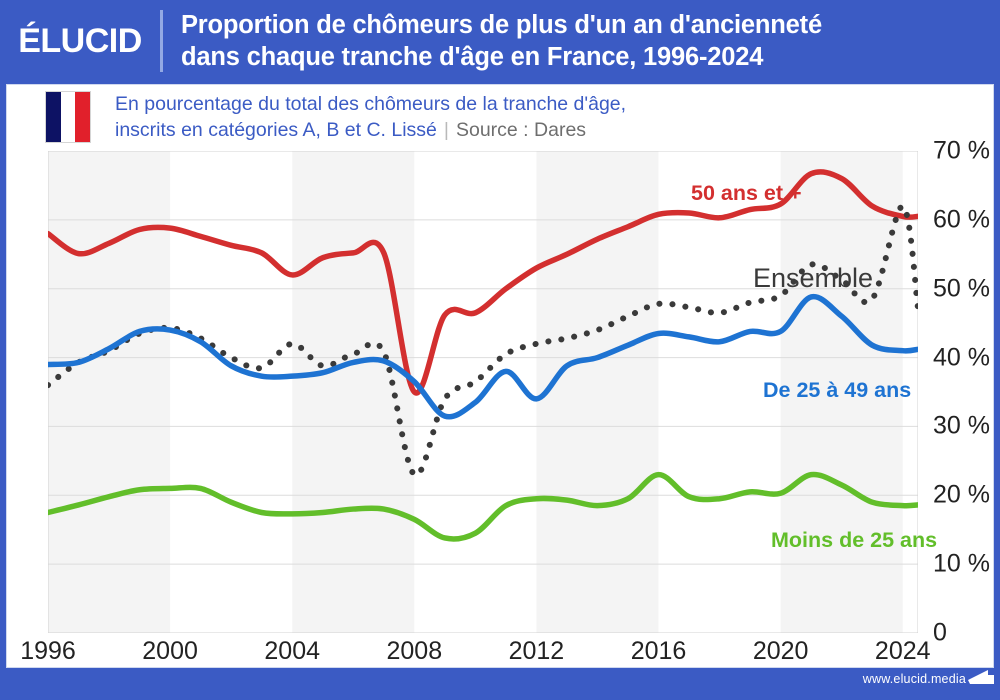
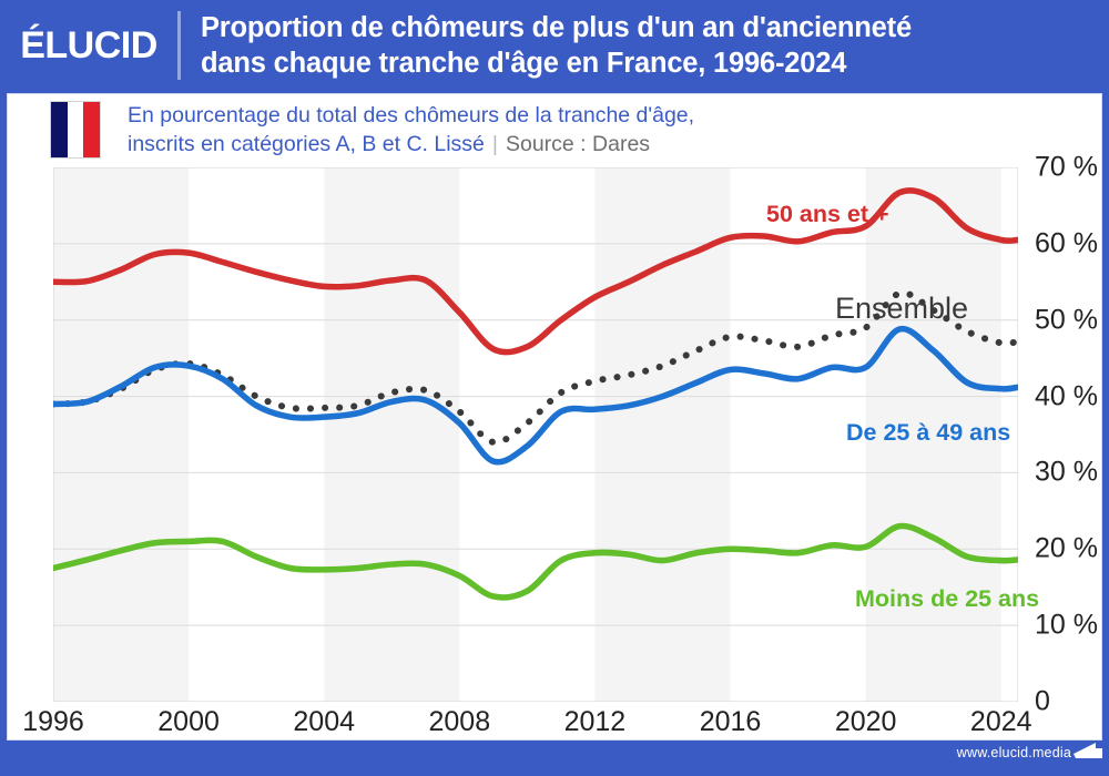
50 ans et +/1996: 58% -> 55%
Ensemble/1996: 36% -> 39%
50 ans et +/2004: 52% -> 54%
Ensemble/2004: 42% -> 38%
50 ans et +/2008: 35% -> 51%
Ensemble/2008: 23% -> 38%
De 25 à 49 ans/2012: 34% -> 38%
Moins de 25 ans/2016: 23% -> 20%
Ensemble/2024: 62% -> 47%
